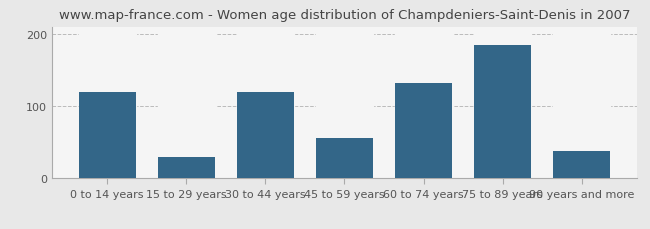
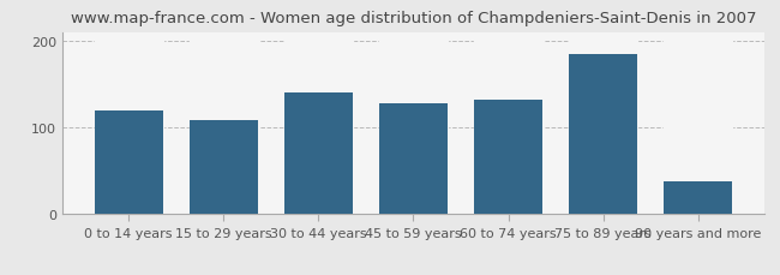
15 to 29 years: 30 -> 108
30 to 44 years: 120 -> 140
45 to 59 years: 56 -> 128
